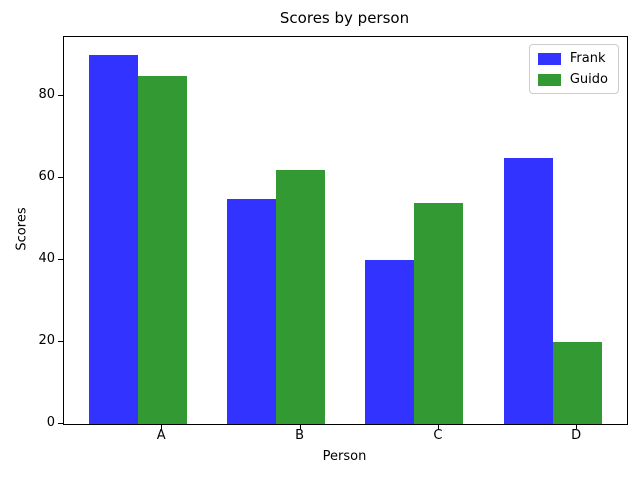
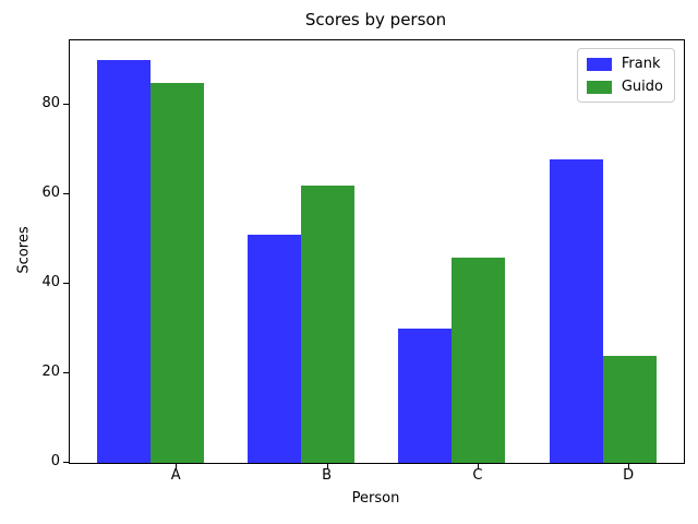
Frank/B: 55 -> 51
Frank/C: 40 -> 30
Guido/C: 54 -> 46
Frank/D: 65 -> 68
Guido/D: 20 -> 24
